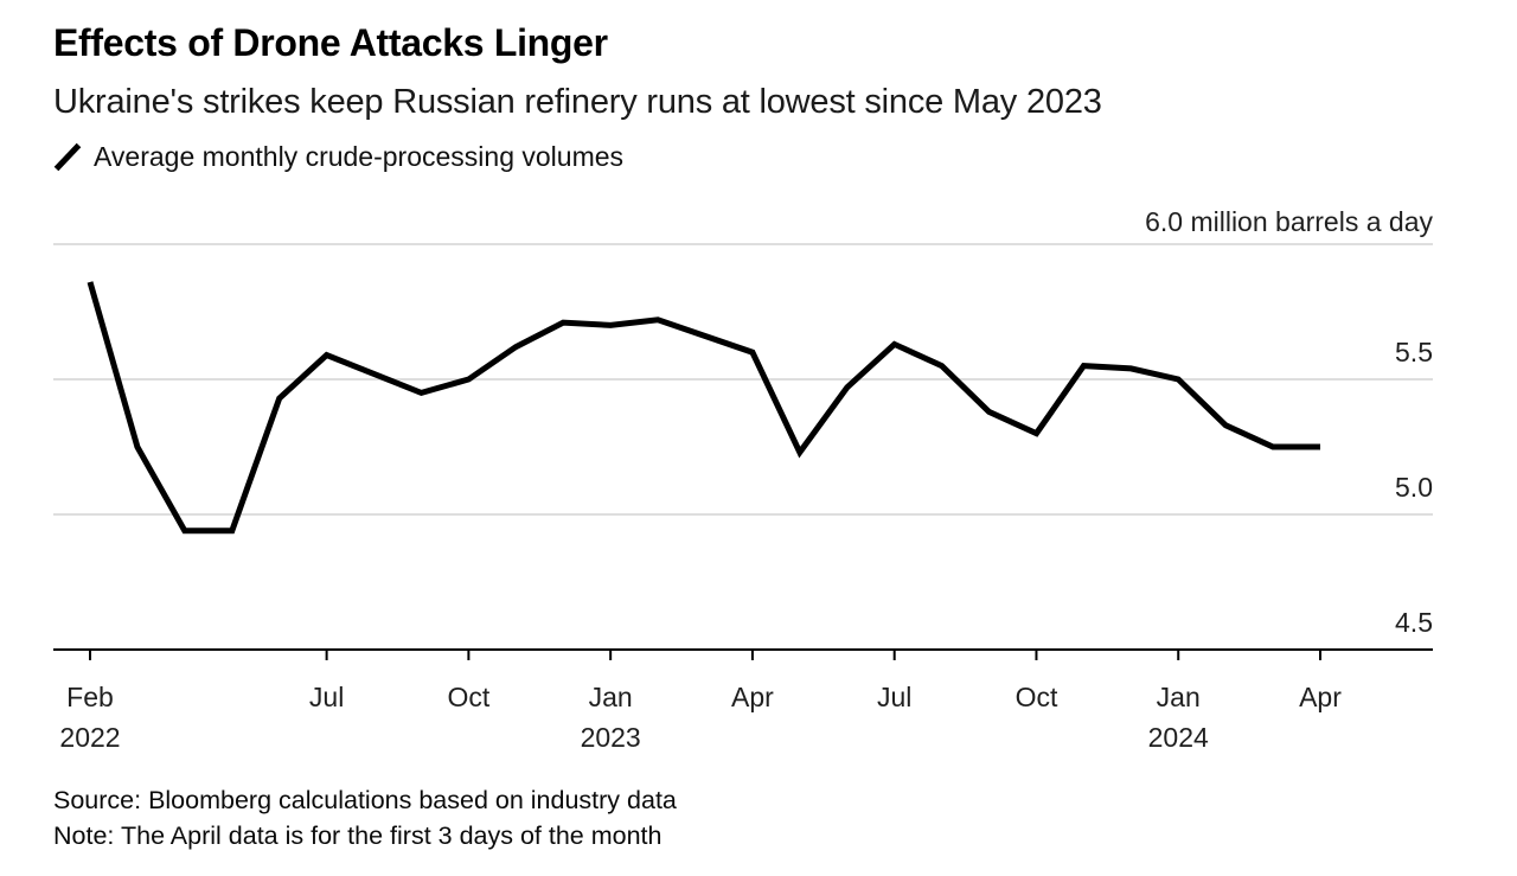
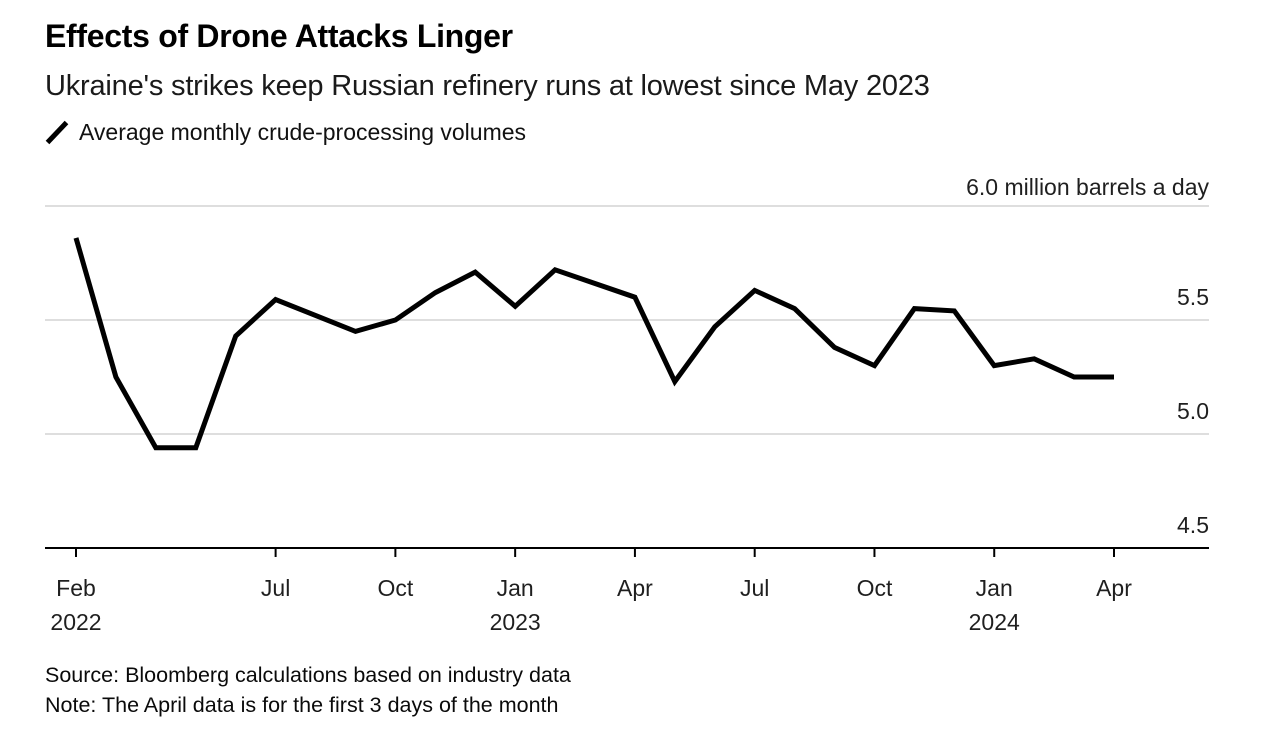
Jan 2023: 5.70 -> 5.56
Jan 2024: 5.50 -> 5.30
